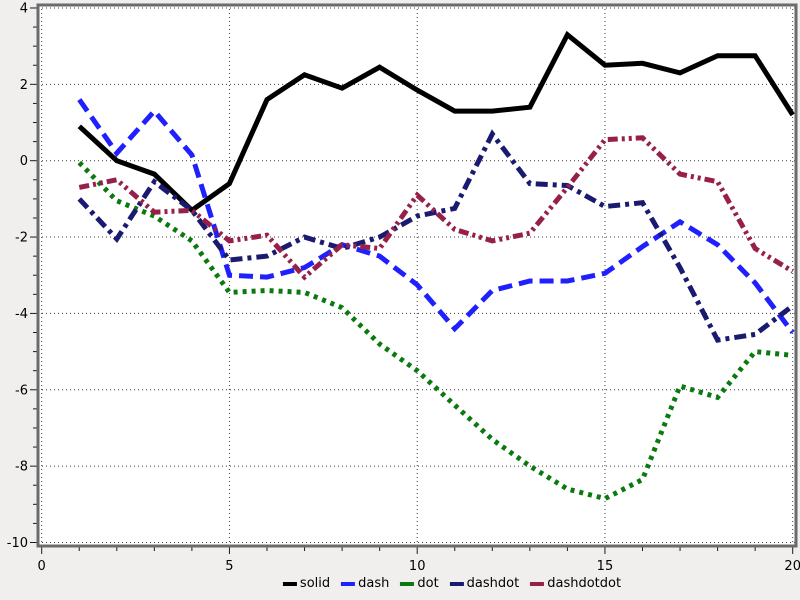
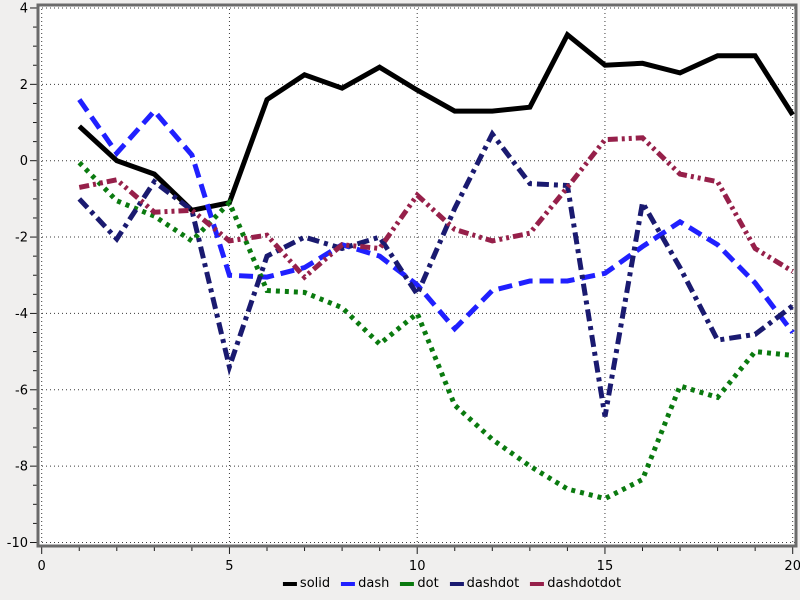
solid/5: -0.6 -> -1.1
dot/5: -3.5 -> -1.1
dashdot/5: -2.6 -> -5.4
dot/10: -5.5 -> -4.0
dashdot/10: -1.4 -> -3.5
dashdot/15: -1.2 -> -6.7
